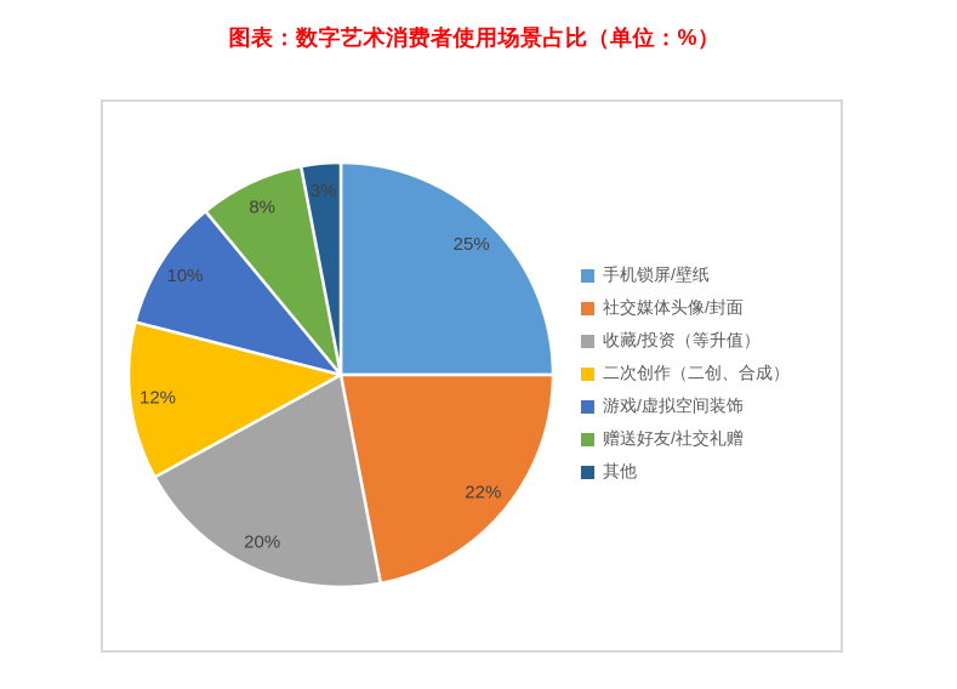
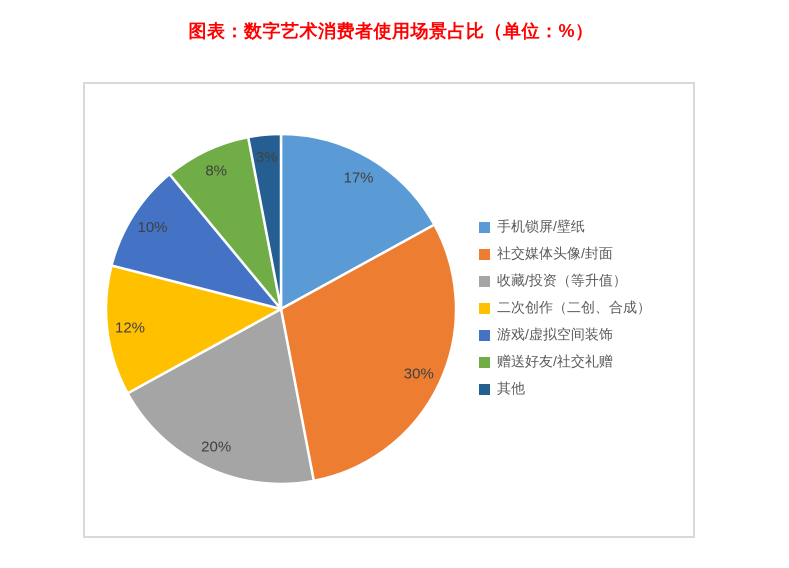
手机锁屏/壁纸: 25% -> 17%
社交媒体头像/封面: 22% -> 30%
